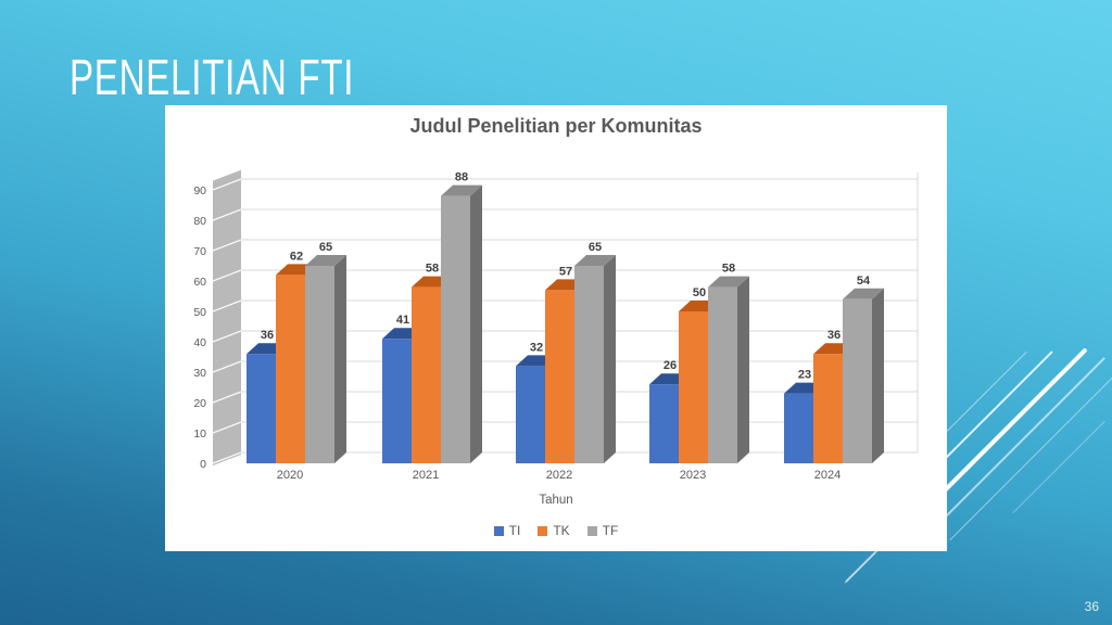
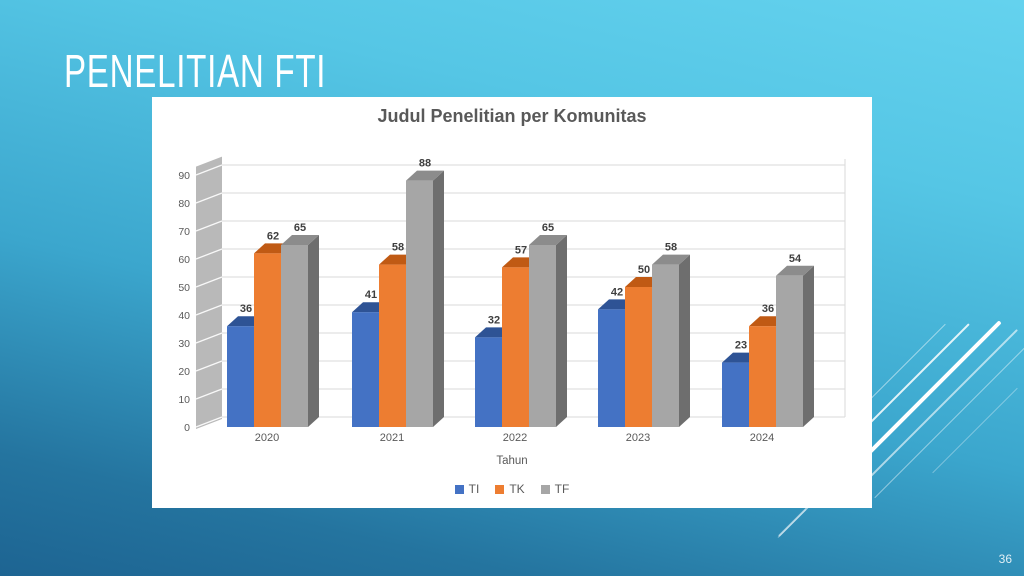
TI/2023: 26 -> 42
